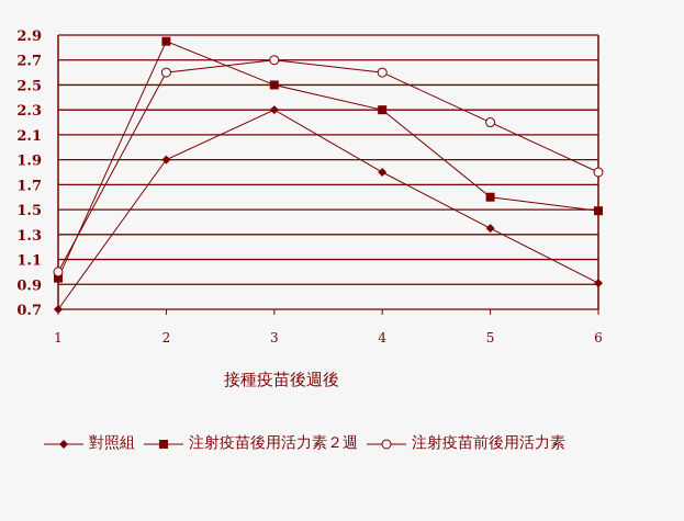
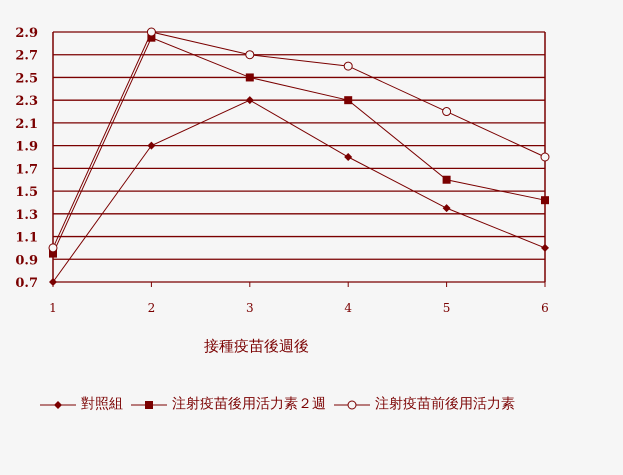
注射疫苗前後用活力素/2: 2.6 -> 2.9
對照組/6: 0.91 -> 1.00
注射疫苗後用活力素２週/6: 1.49 -> 1.42
